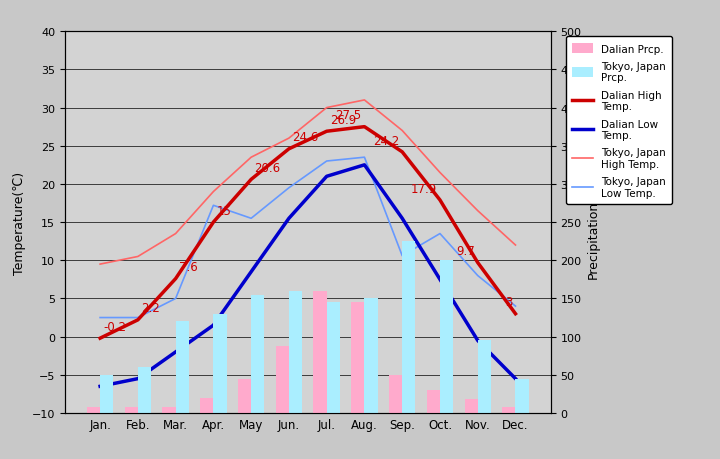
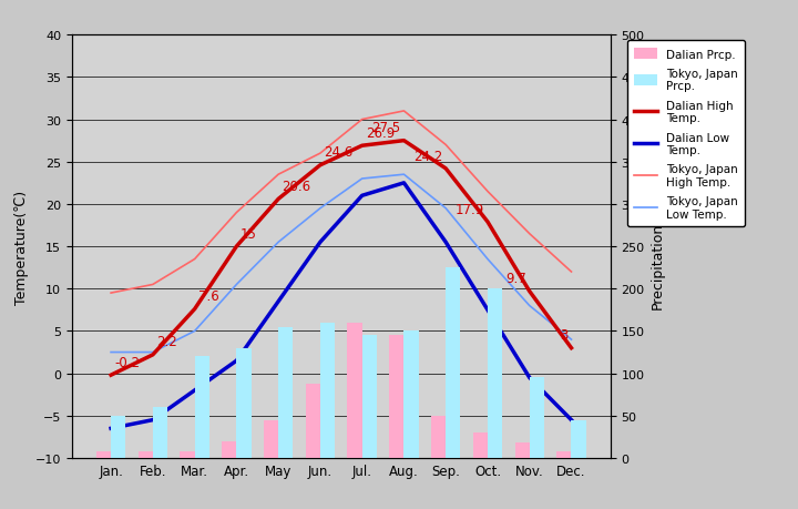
Tokyo, Japan Low Temp./Apr.: 17.2 -> 10.5
Tokyo, Japan Low Temp./Sep.: 10.6 -> 19.5
